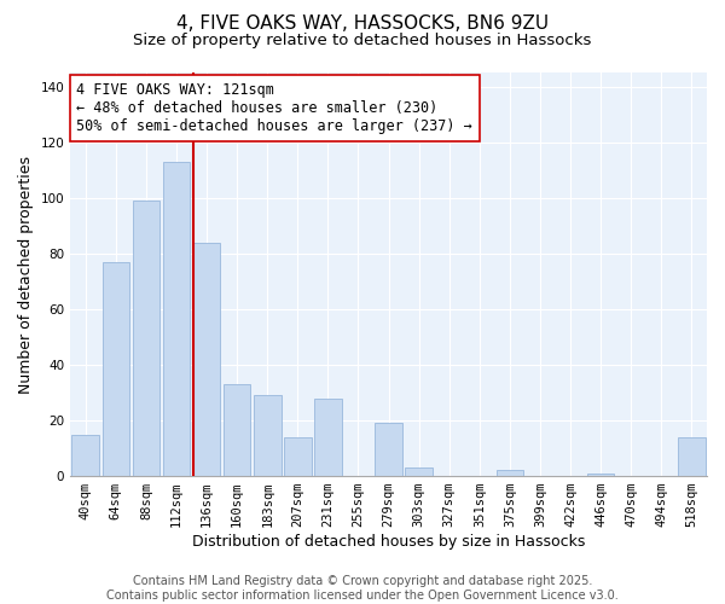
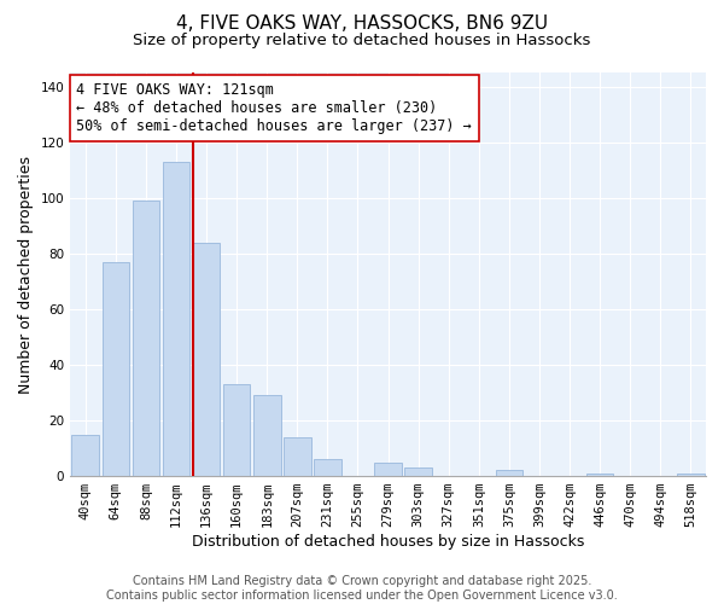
231sqm: 28 -> 6
279sqm: 19 -> 5
518sqm: 14 -> 1
